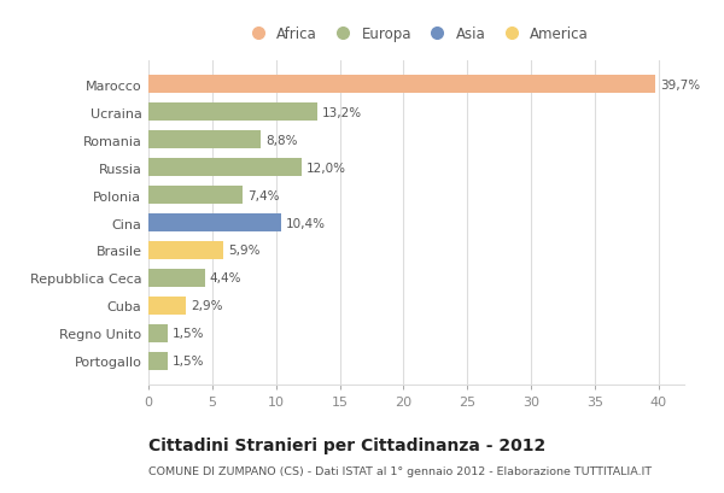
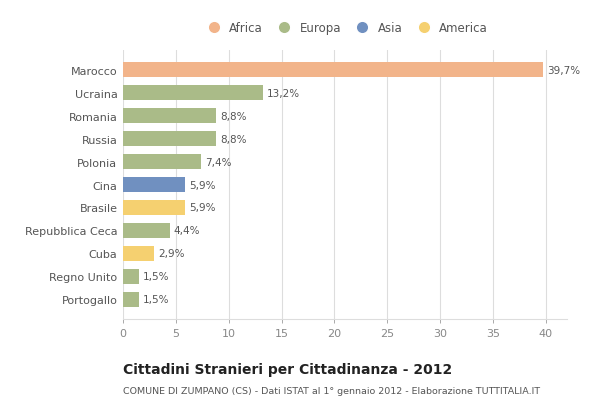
Russia: 12,0% -> 8,8%
Cina: 10,4% -> 5,9%
